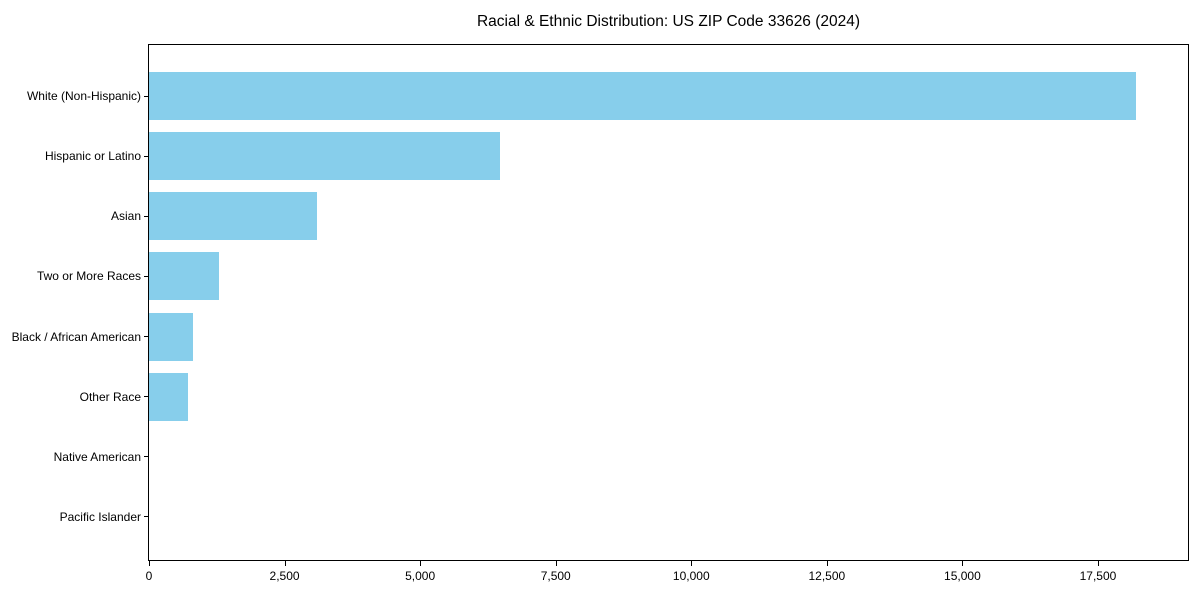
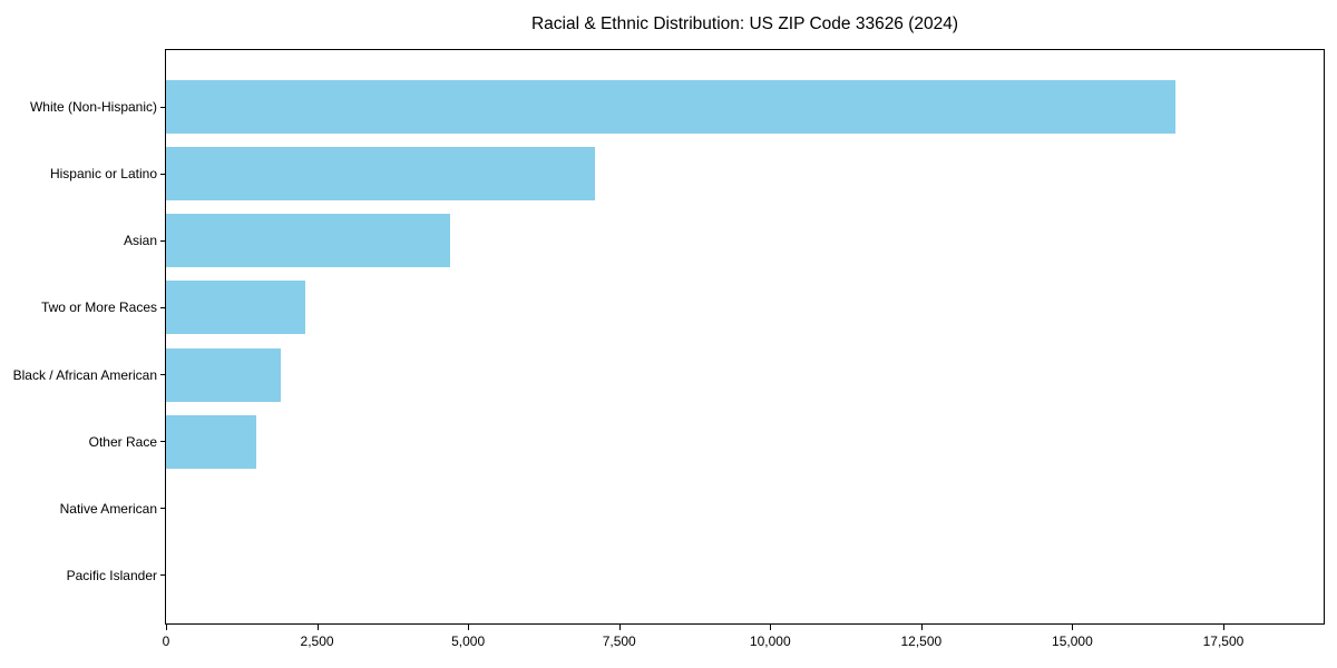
White (Non-Hispanic): 18200 -> 16700
Hispanic or Latino: 6500 -> 7100
Asian: 3100 -> 4700
Two or More Races: 1300 -> 2300
Black / African American: 800 -> 1900
Other Race: 700 -> 1500
